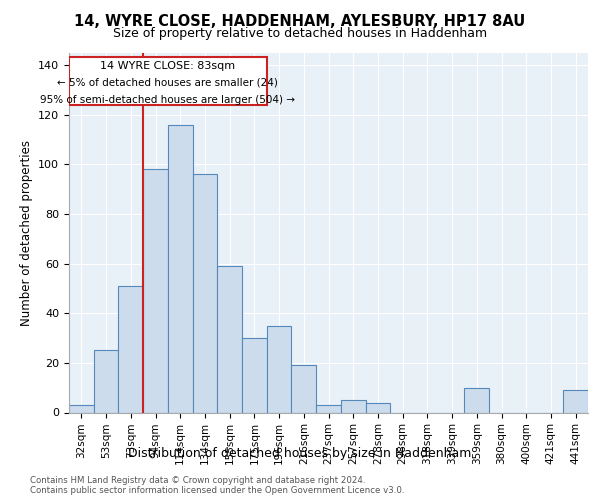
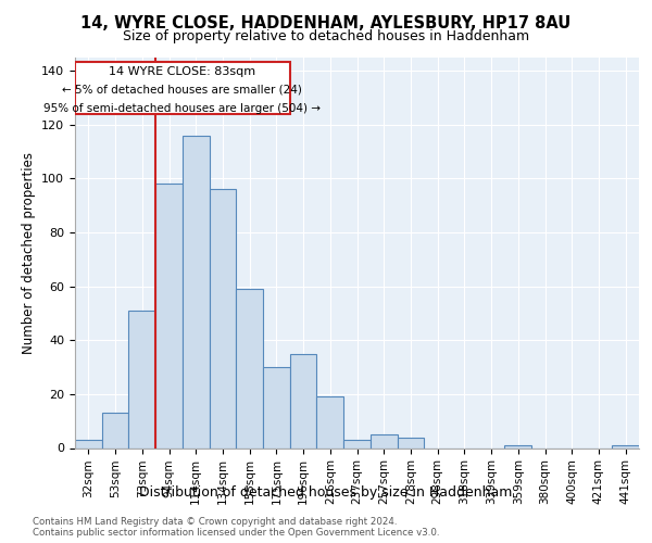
53sqm: 25 -> 13
359sqm: 10 -> 1
441sqm: 9 -> 1
